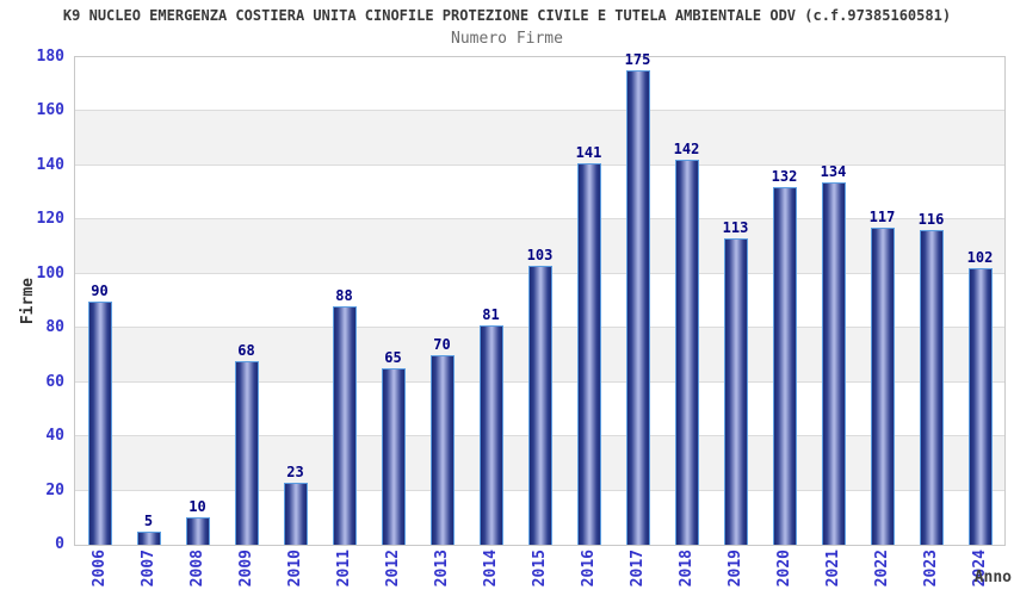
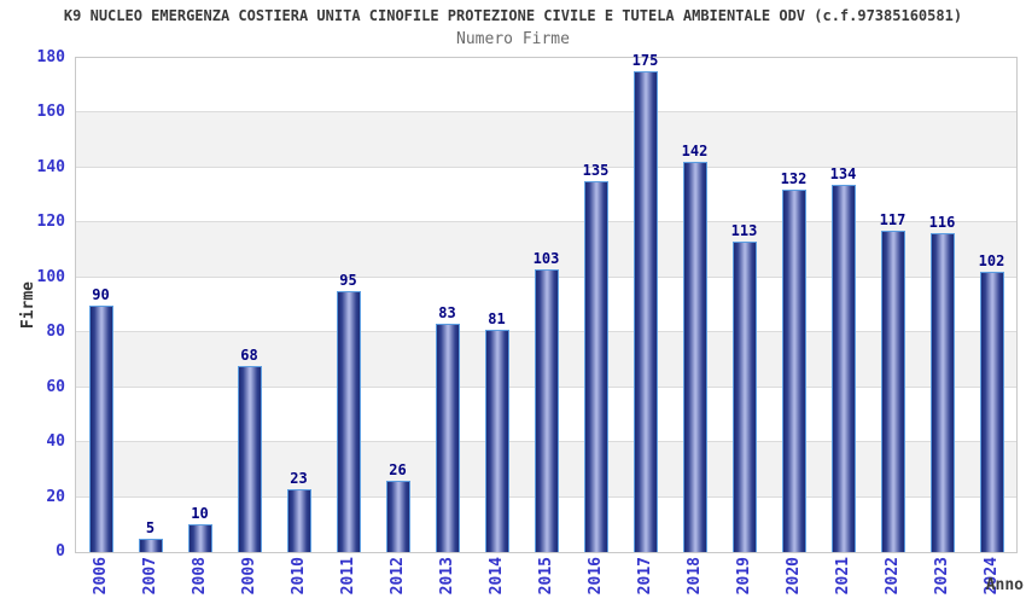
2011: 88 -> 95
2012: 65 -> 26
2013: 70 -> 83
2016: 141 -> 135
